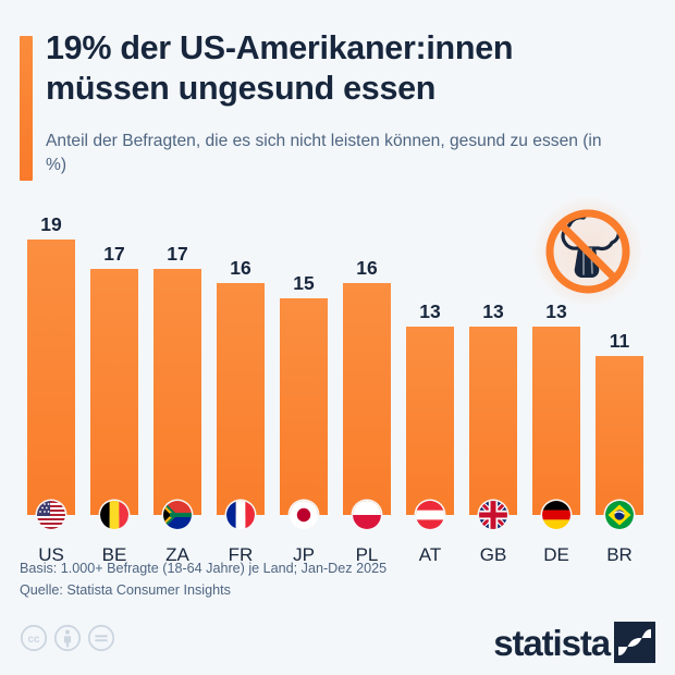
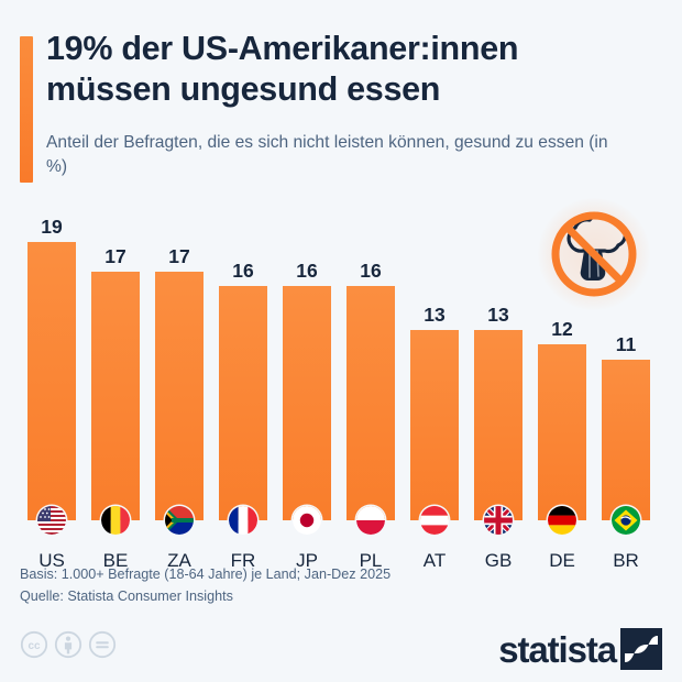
JP: 15 -> 16
DE: 13 -> 12
